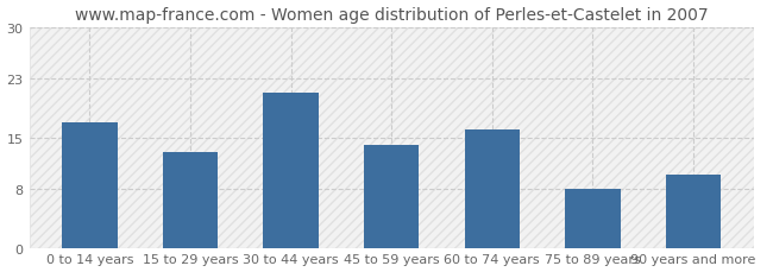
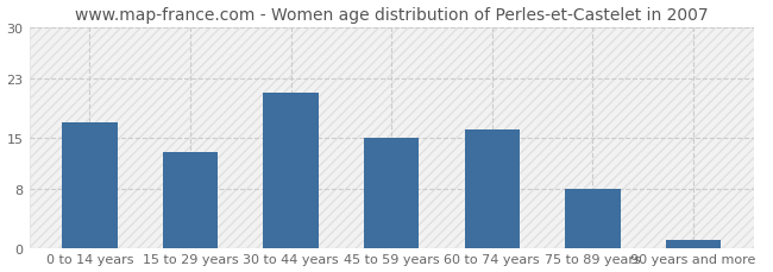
45 to 59 years: 14 -> 15
90 years and more: 10 -> 1
